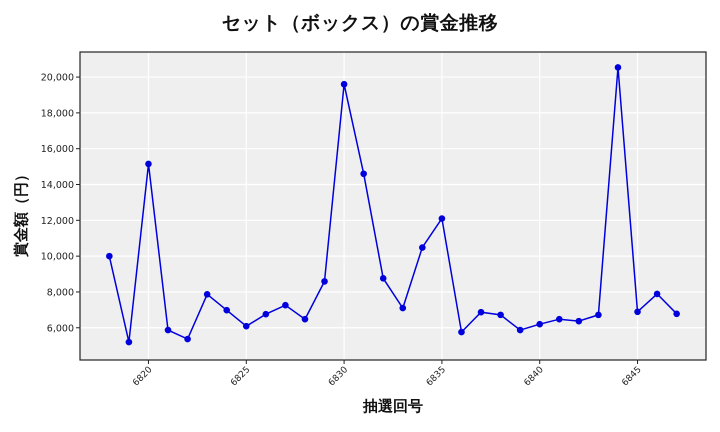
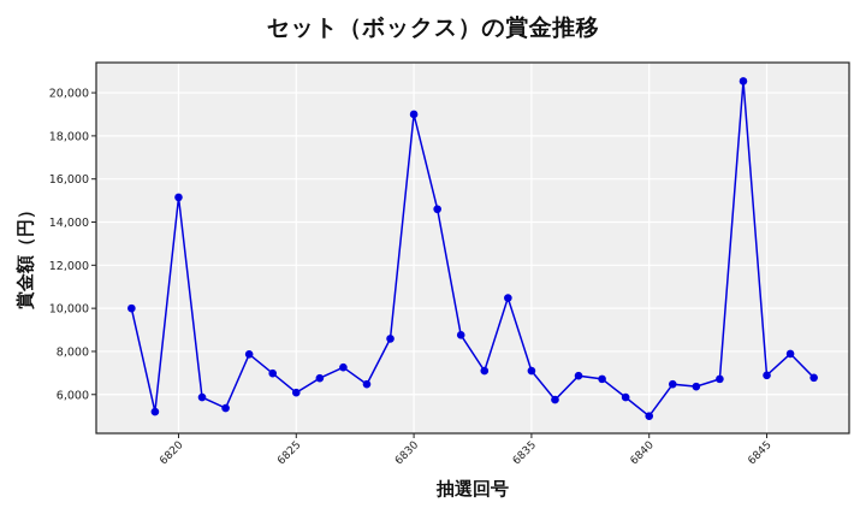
6830: 19600 -> 19000
6835: 12100 -> 7100
6840: 6200 -> 5000
